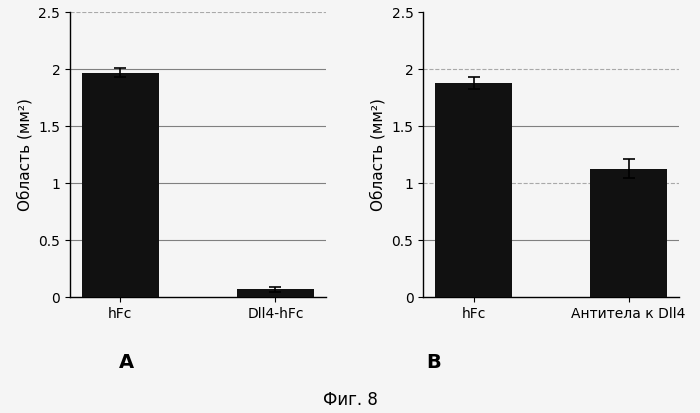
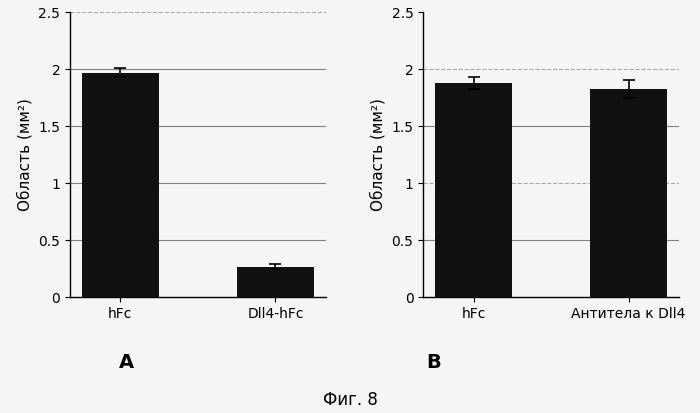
Dll4-hFc: 0.07 -> 0.27
Антитела к Dll4: 1.13 -> 1.83
